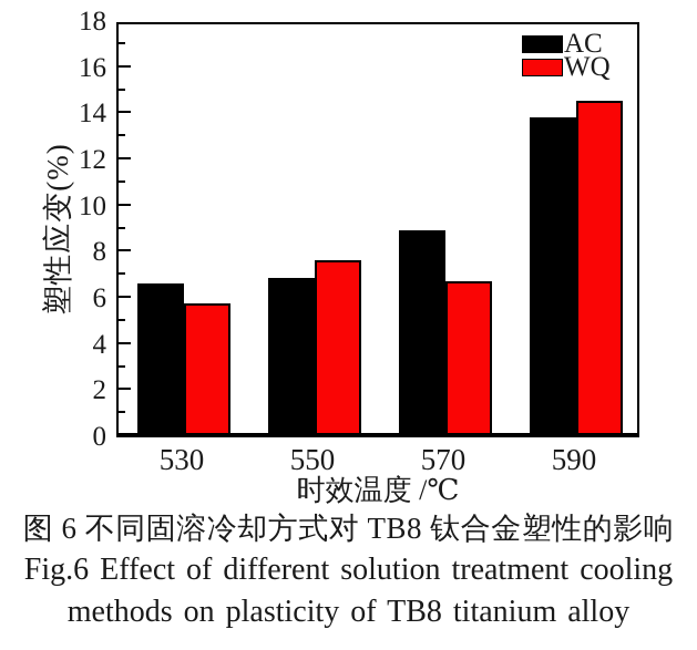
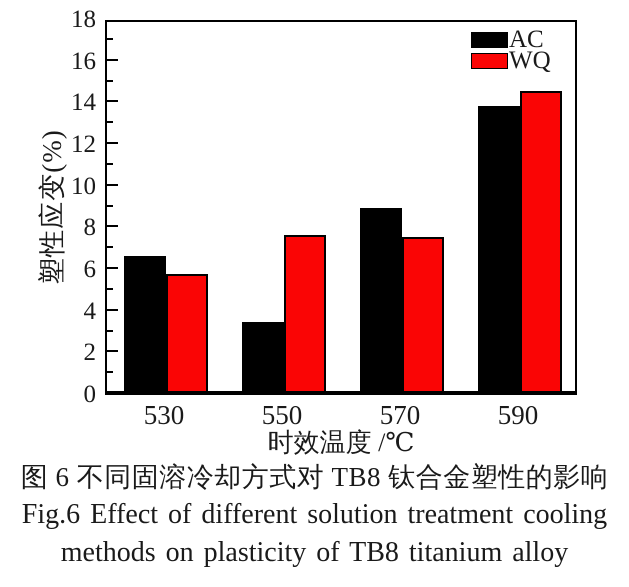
AC/550: 6.7 -> 3.3
WQ/570: 6.6 -> 7.4
